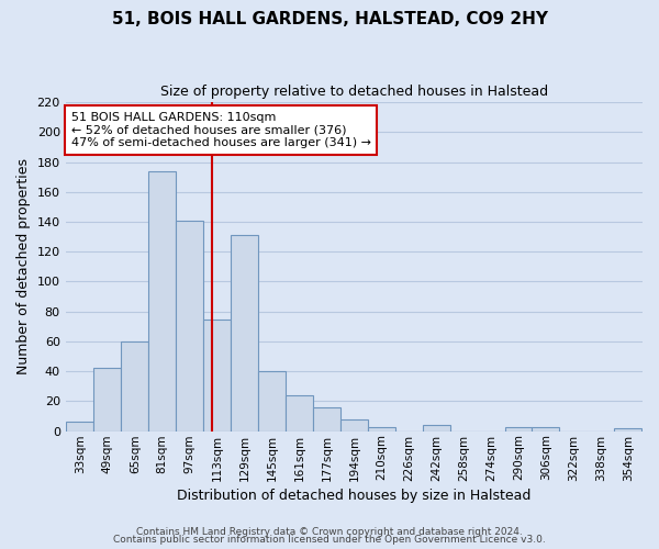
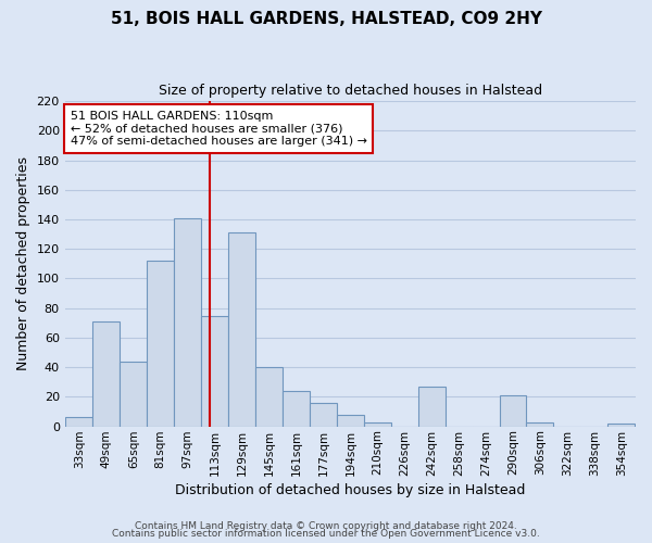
49sqm: 42 -> 71
65sqm: 60 -> 44
81sqm: 174 -> 112
242sqm: 4 -> 27
290sqm: 3 -> 21
